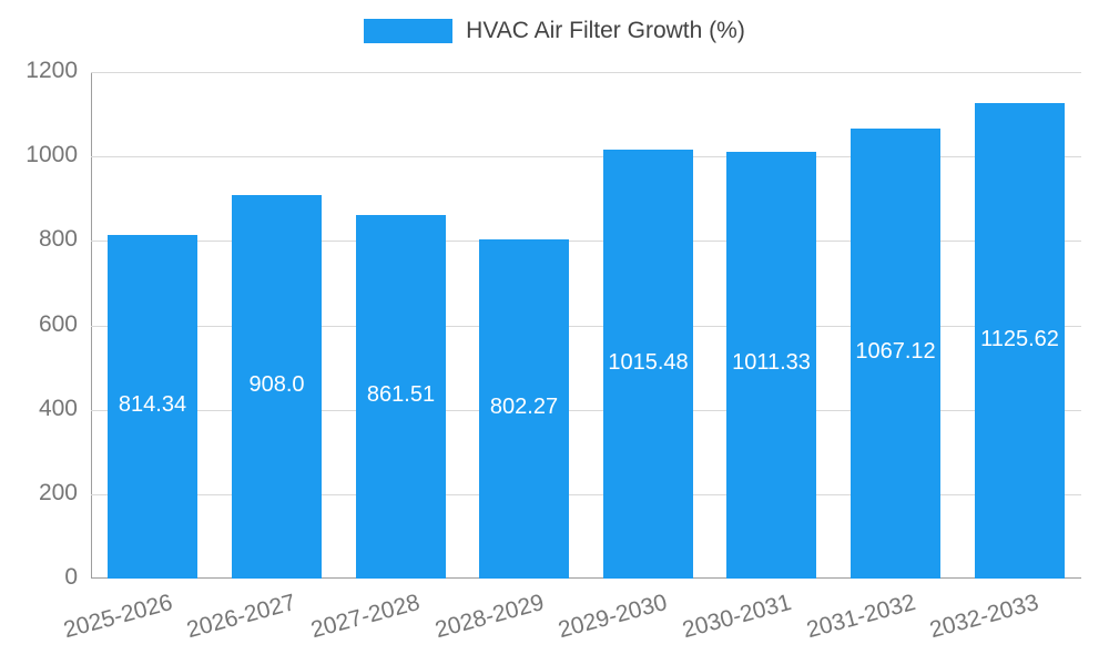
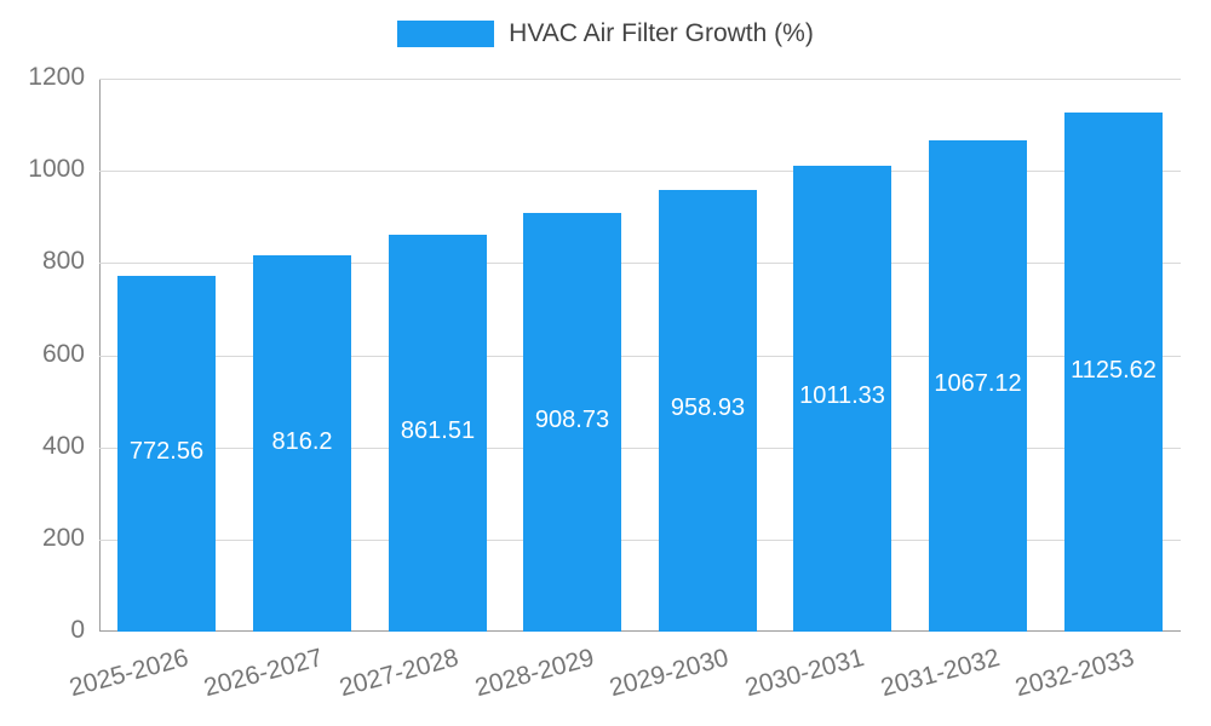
2025-2026: 814.34 -> 772.56
2026-2027: 908.0 -> 816.2
2028-2029: 802.27 -> 908.73
2029-2030: 1015.48 -> 958.93
